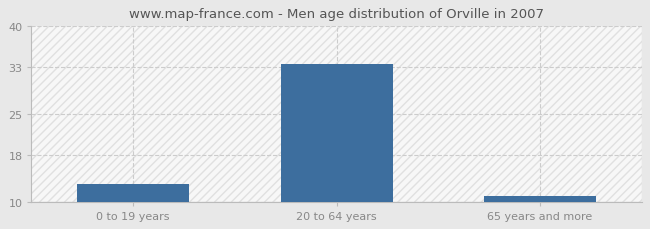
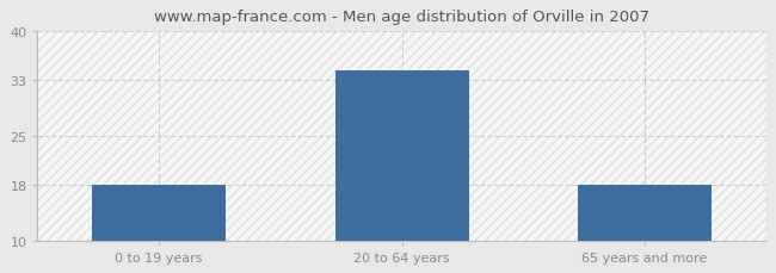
0 to 19 years: 13.0 -> 18.0
20 to 64 years: 33.5 -> 34.4
65 years and more: 11.0 -> 18.0
